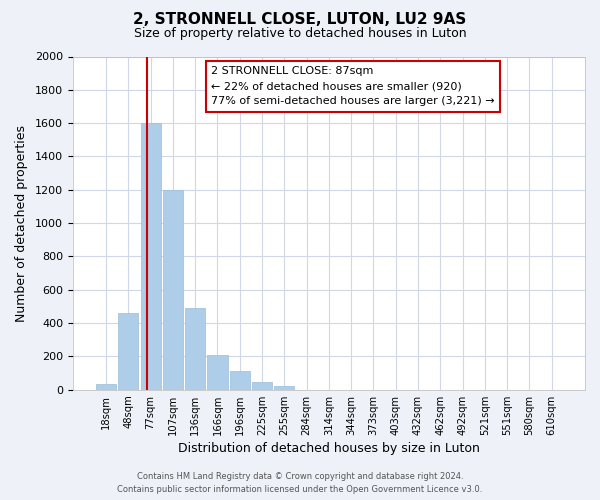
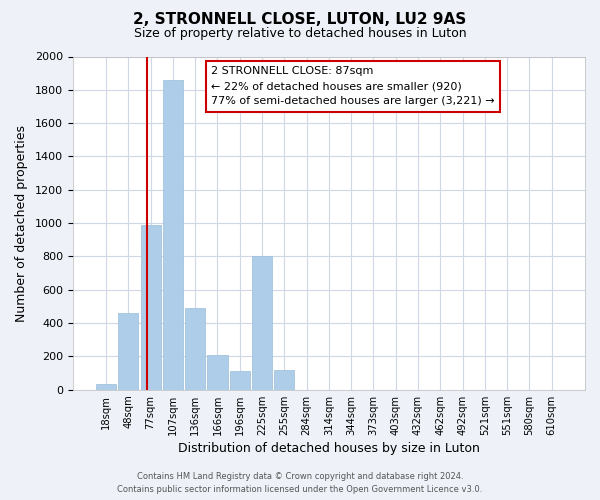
77sqm: 1600 -> 990
107sqm: 1200 -> 1860
225sqm: 40 -> 800
255sqm: 20 -> 120
